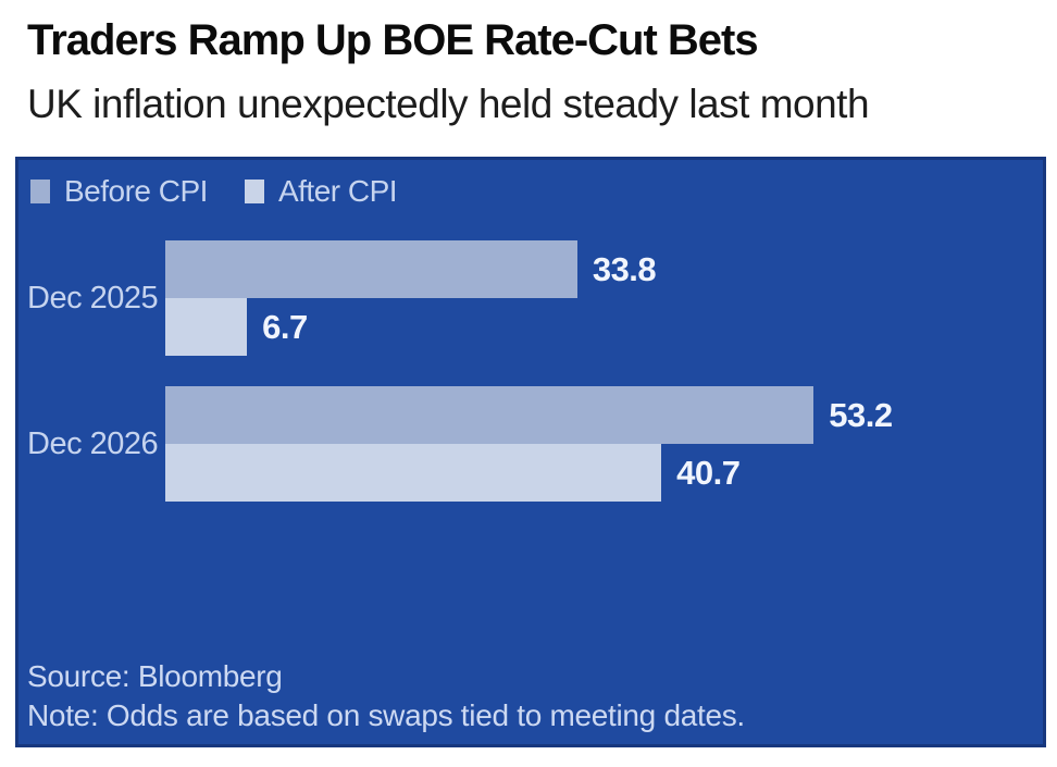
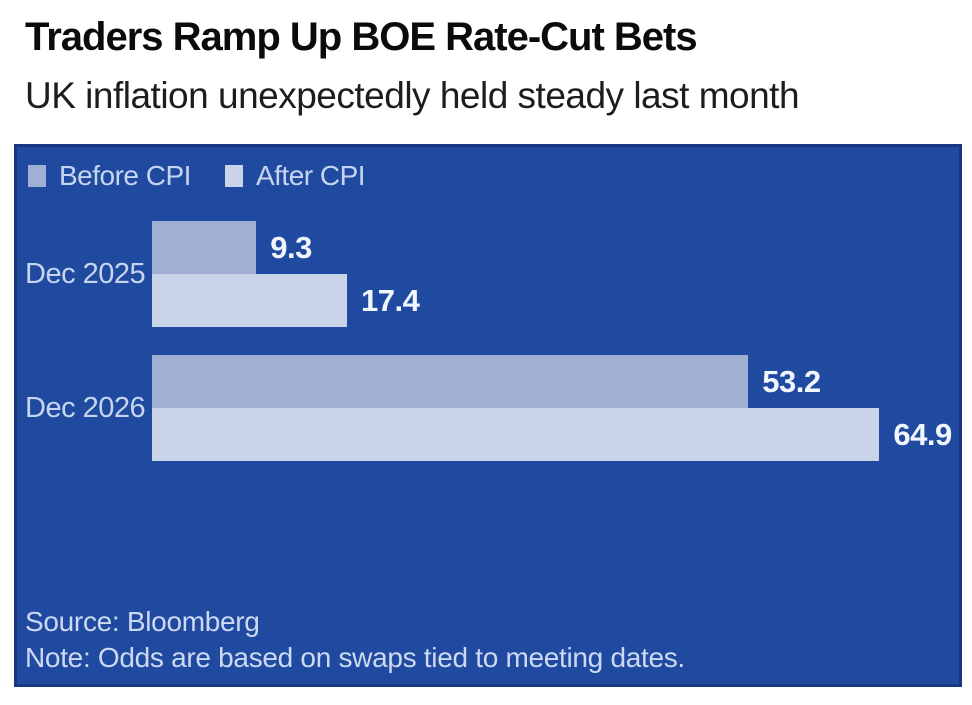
Before CPI/Dec 2025: 33.8 -> 9.3
After CPI/Dec 2025: 6.7 -> 17.4
After CPI/Dec 2026: 40.7 -> 64.9
